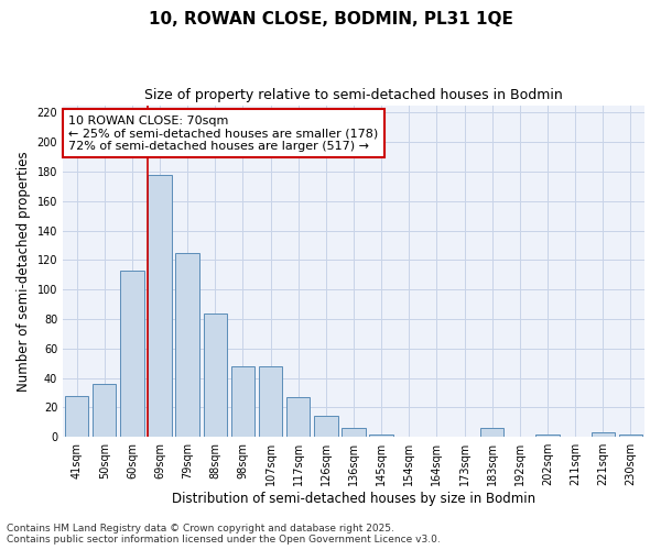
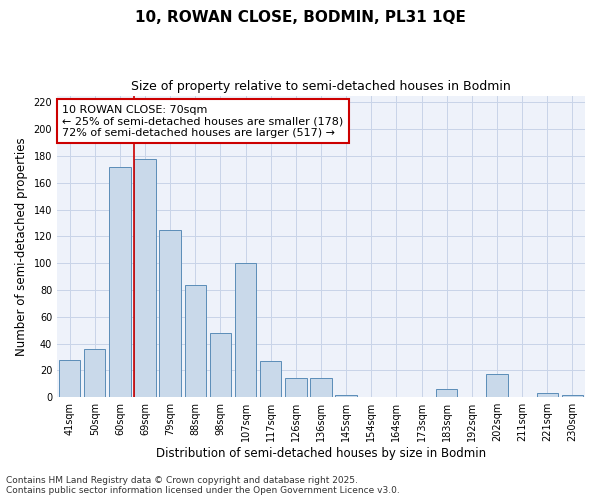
60sqm: 113 -> 172
107sqm: 48 -> 100
136sqm: 6 -> 14
202sqm: 2 -> 17
